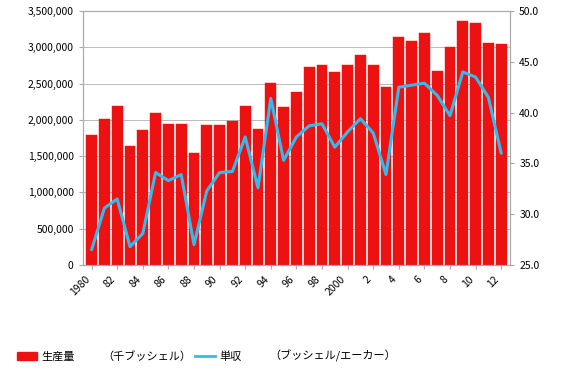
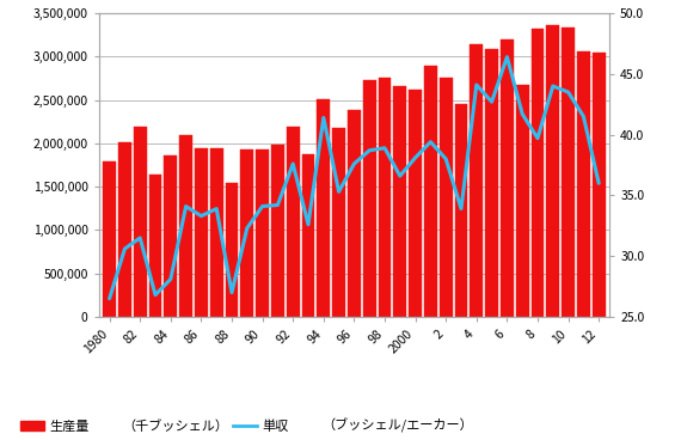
生産量/2000: 2,760,000 -> 2,620,000
単収/4: 42.5 -> 44.1
単収/6: 42.9 -> 46.4
生産量/8: 3,000,000 -> 3,320,000
